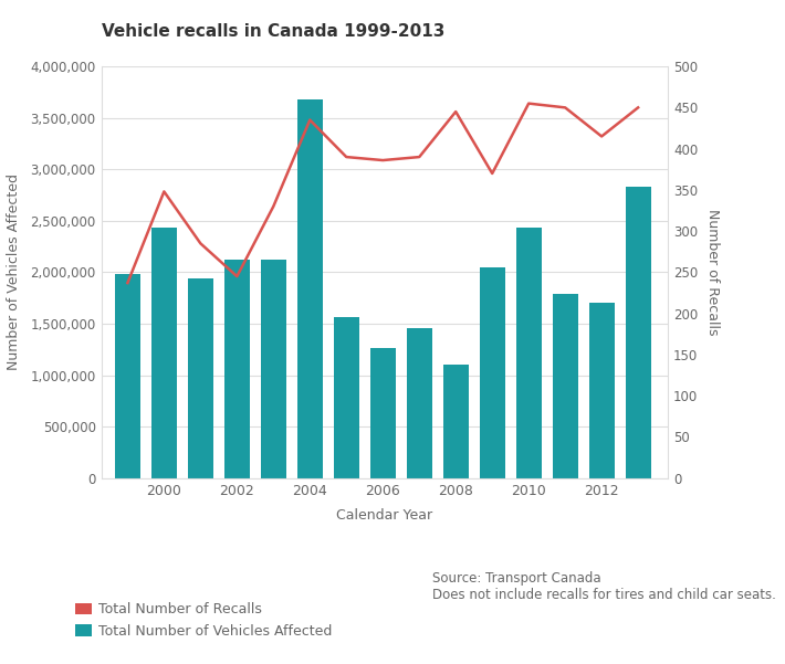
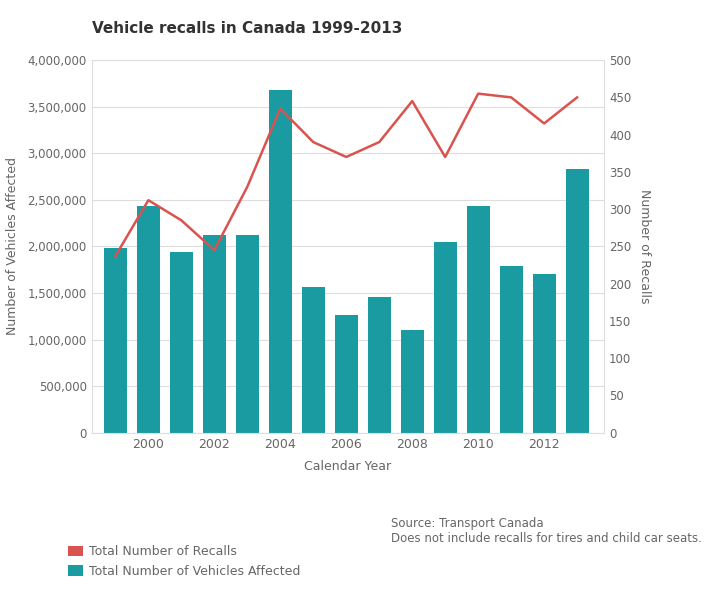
Total Number of Recalls/2000: 348 -> 312
Total Number of Recalls/2006: 386 -> 370
